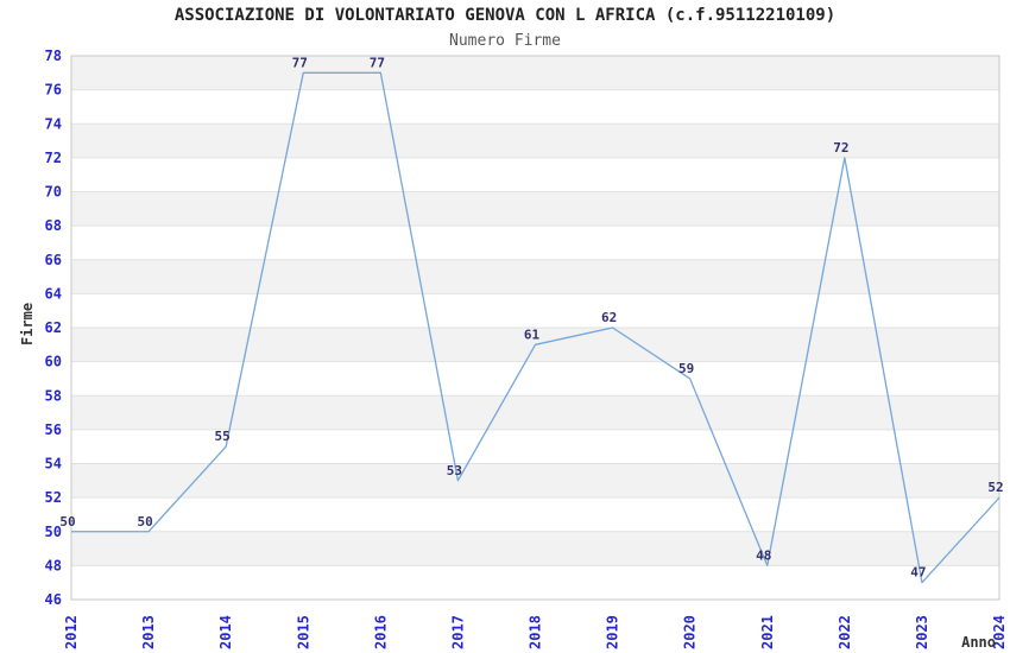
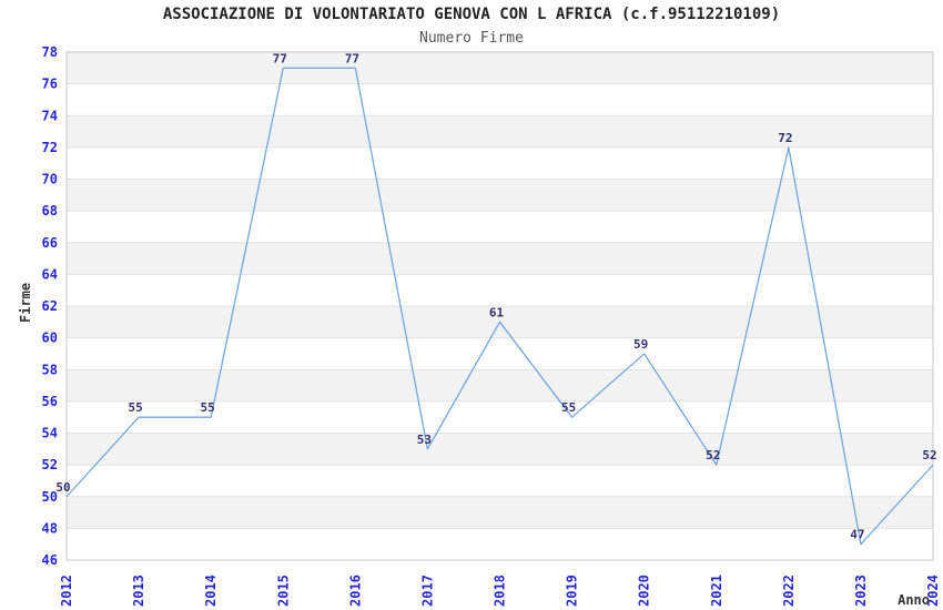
2013: 50 -> 55
2019: 62 -> 55
2021: 48 -> 52
